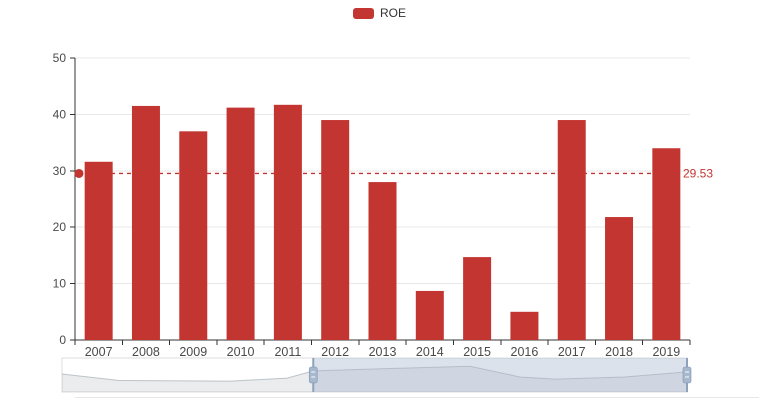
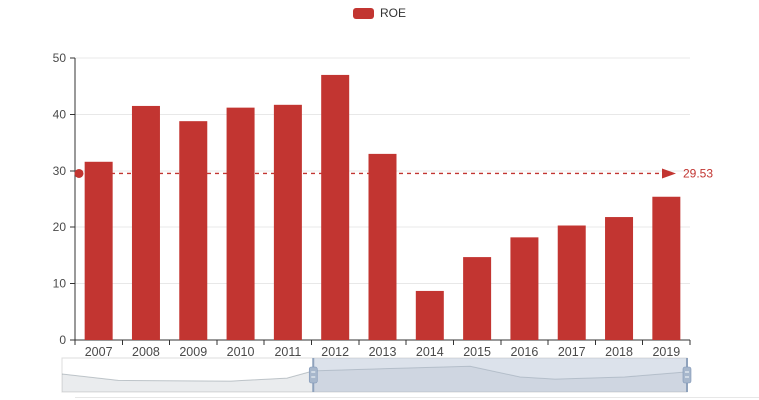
2009: 37 -> 39
2012: 39 -> 47
2013: 28 -> 33
2016: 5 -> 18
2017: 39 -> 20
2019: 34 -> 25
